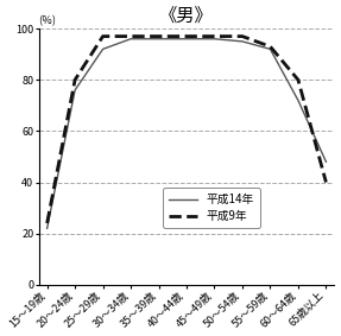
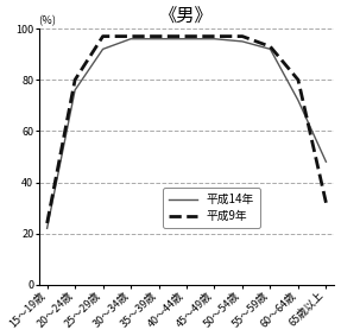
平成9年/65歳以上: 40 -> 32
